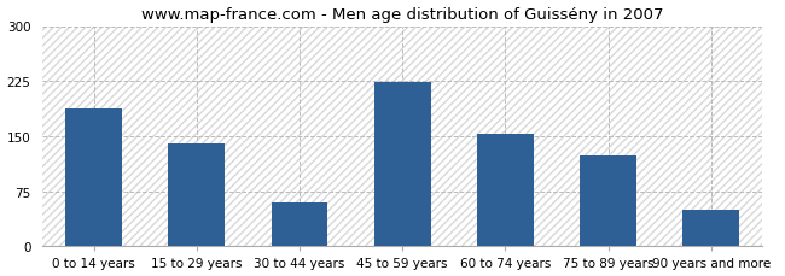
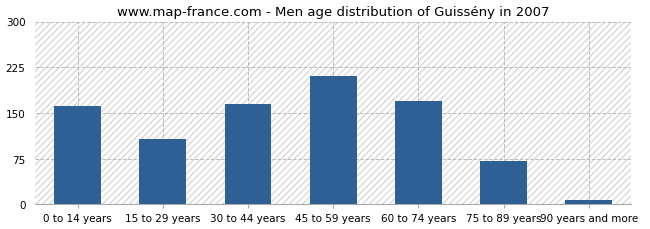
0 to 14 years: 188 -> 162
15 to 29 years: 140 -> 107
30 to 44 years: 60 -> 165
45 to 59 years: 224 -> 210
60 to 74 years: 154 -> 170
75 to 89 years: 124 -> 72
90 years and more: 50 -> 7
